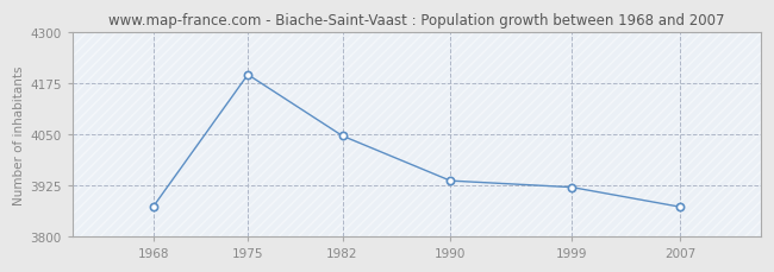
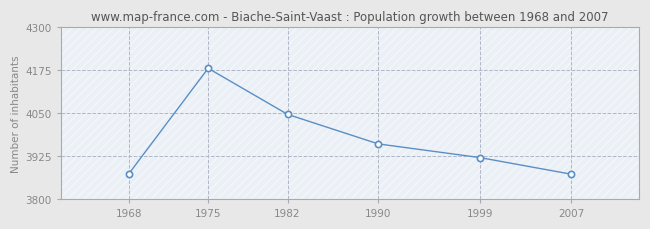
1975: 4196 -> 4180
1990: 3936 -> 3960
